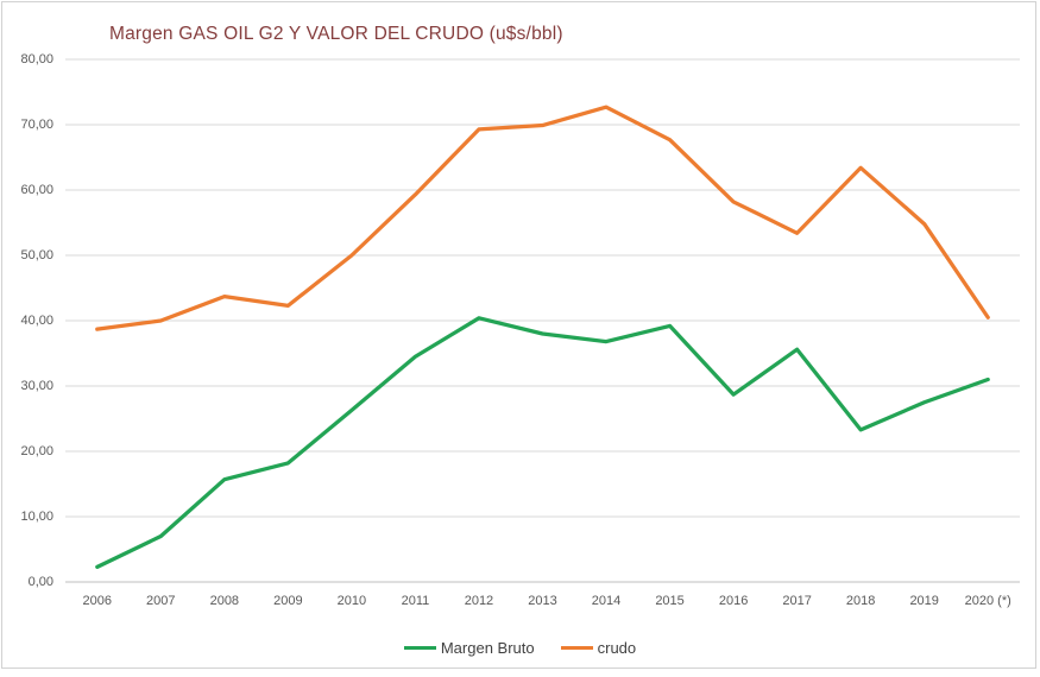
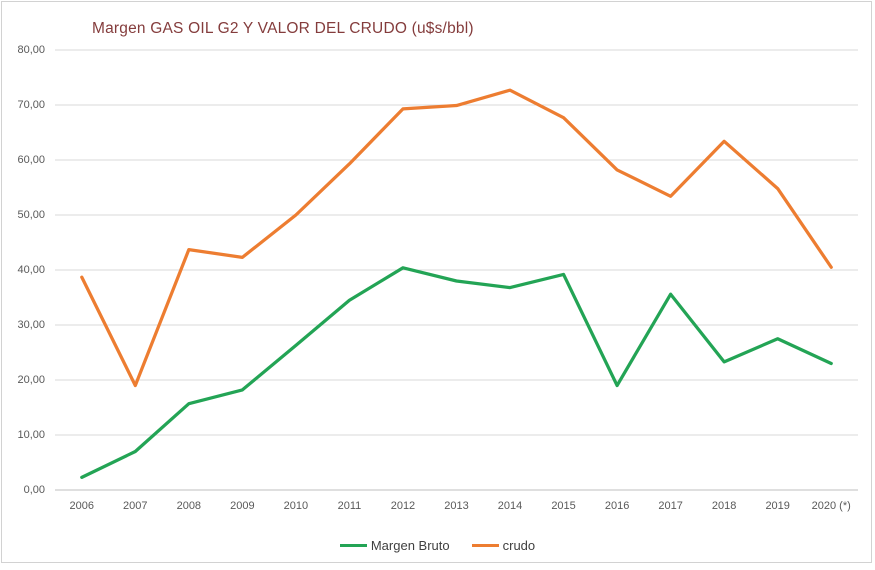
crudo/2007: 40 -> 19
Margen Bruto/2016: 29 -> 19
Margen Bruto/2020 (*): 31 -> 23
